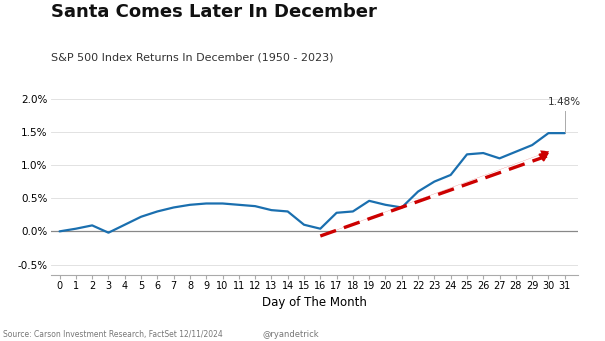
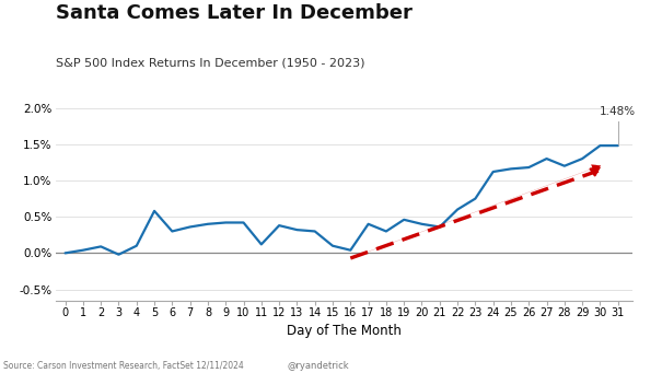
5: 0.22% -> 0.58%
11: 0.40% -> 0.12%
17: 0.28% -> 0.40%
24: 0.85% -> 1.12%
27: 1.10% -> 1.30%
